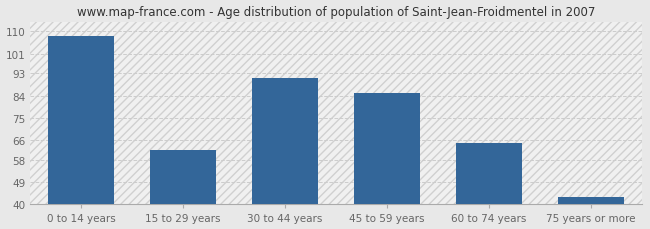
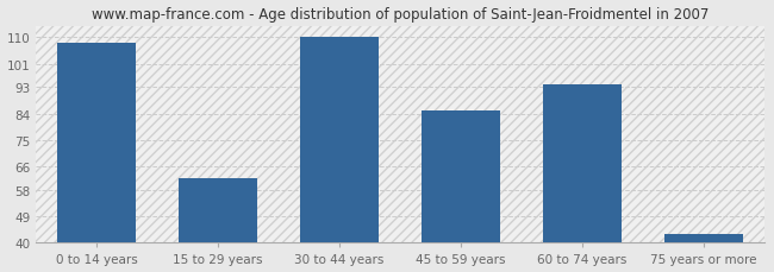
30 to 44 years: 91 -> 110
60 to 74 years: 65 -> 94
